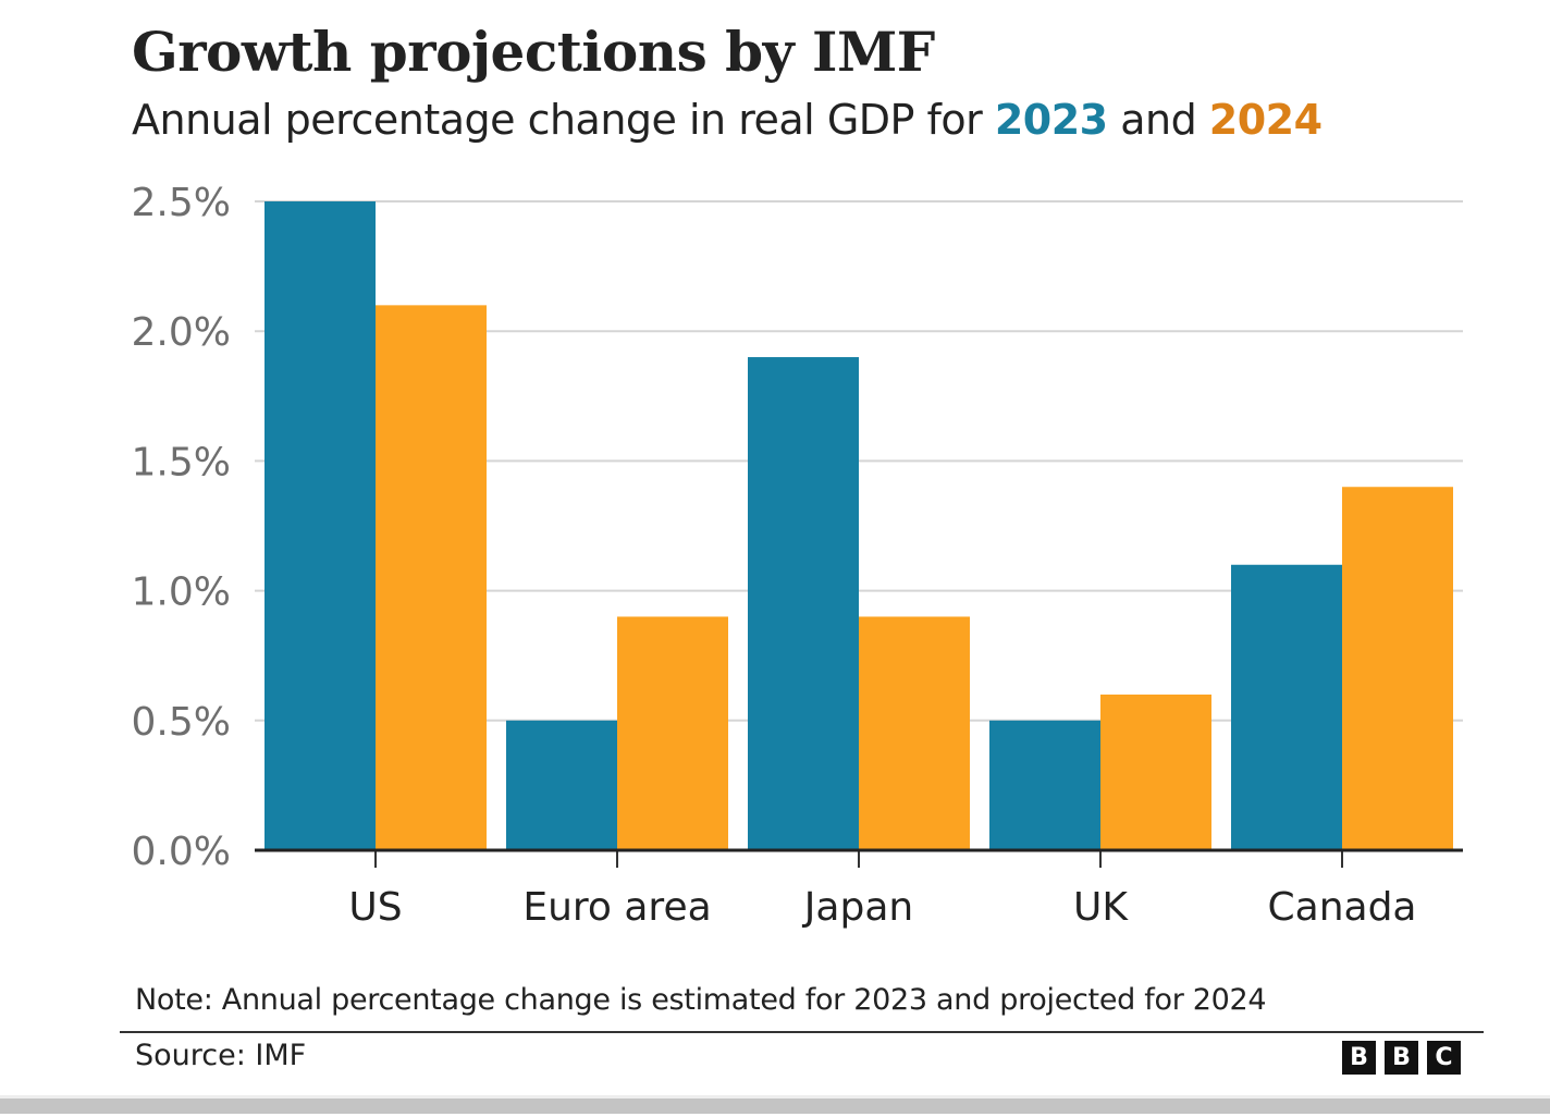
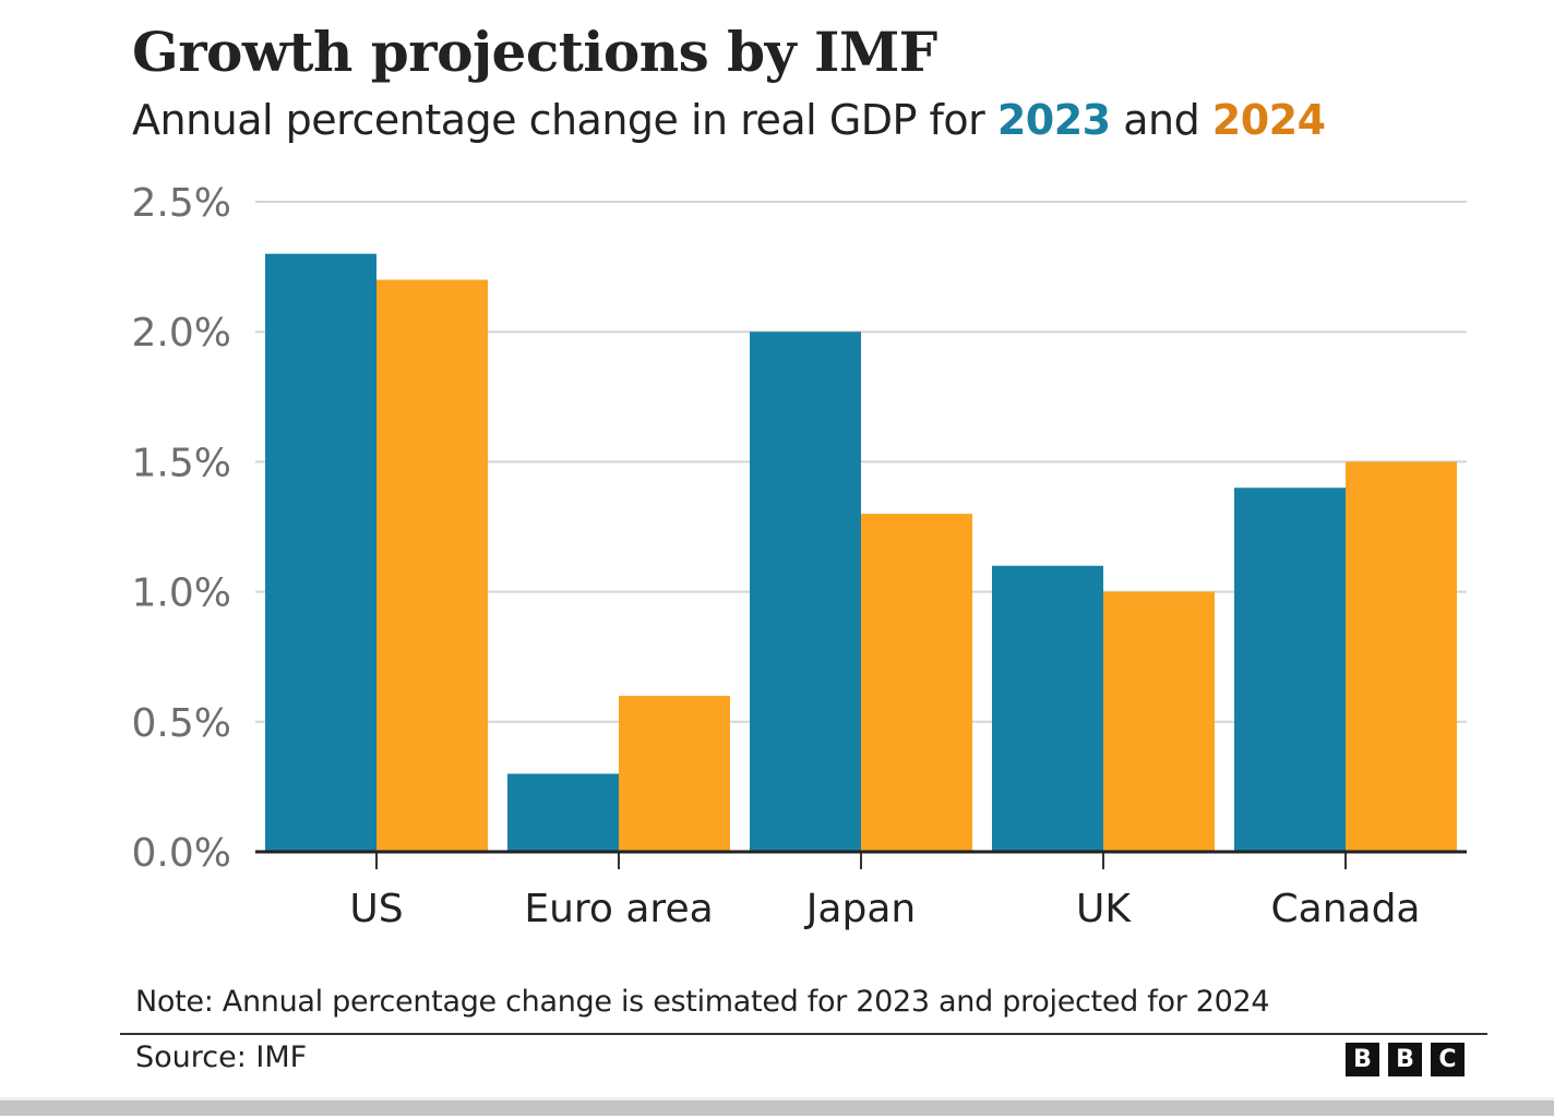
2023/US: 2.5% -> 2.3%
2024/US: 2.1% -> 2.2%
2023/Euro area: 0.5% -> 0.3%
2024/Euro area: 0.9% -> 0.6%
2023/Japan: 1.9% -> 2.0%
2024/Japan: 0.9% -> 1.3%
2023/UK: 0.5% -> 1.1%
2024/UK: 0.6% -> 1.0%
2023/Canada: 1.1% -> 1.4%
2024/Canada: 1.4% -> 1.5%
